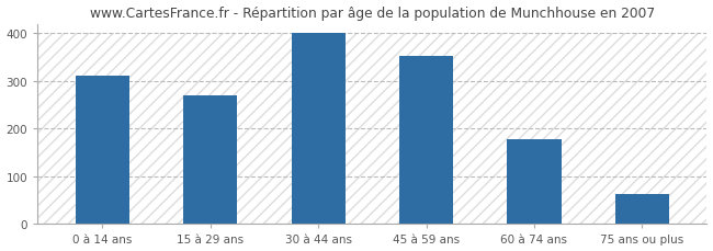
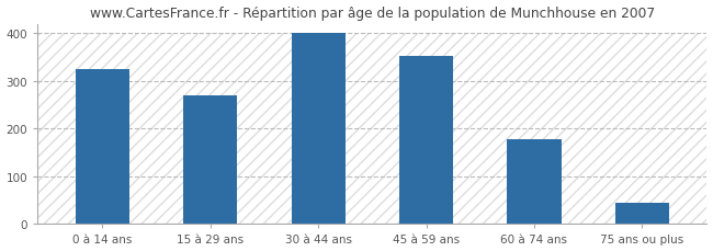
0 à 14 ans: 312 -> 325
75 ans ou plus: 63 -> 45
